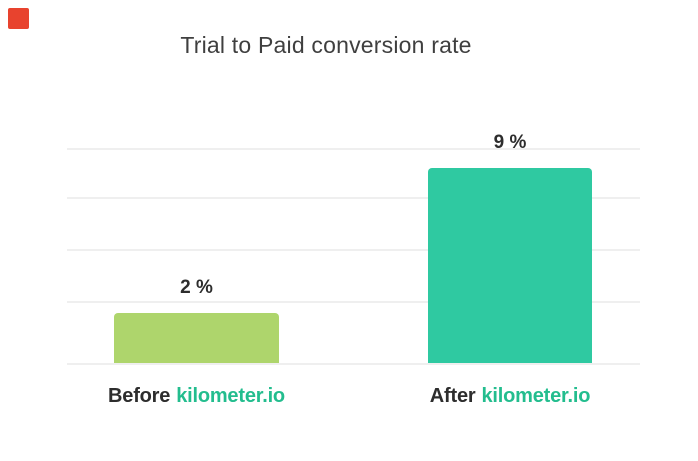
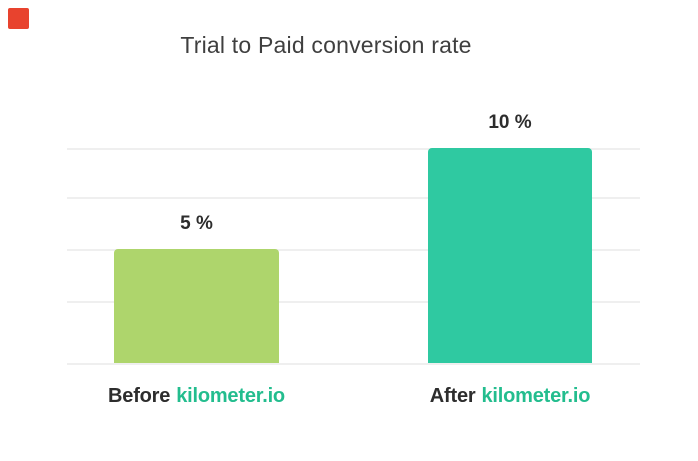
Before kilometer.io: 2 -> 5
After kilometer.io: 9 -> 10
